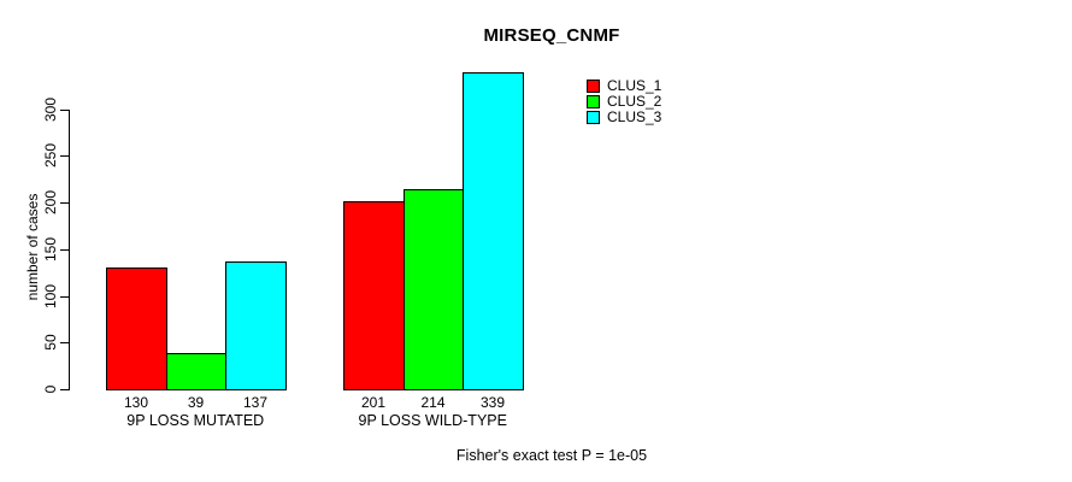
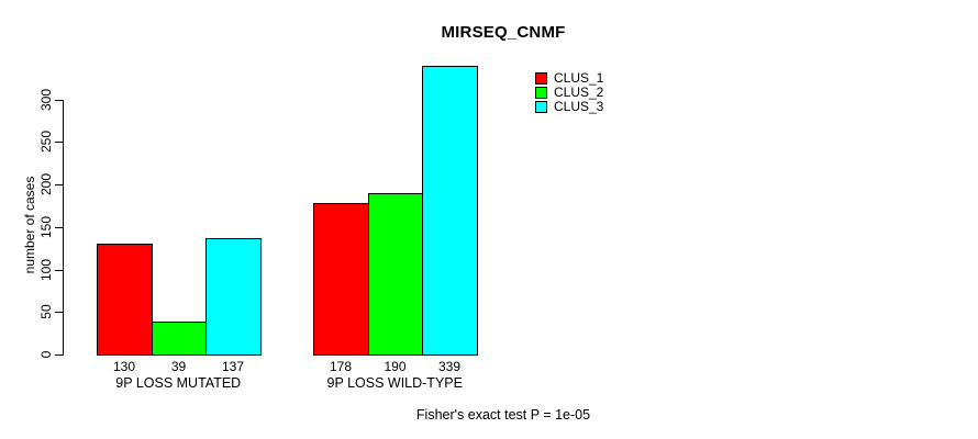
CLUS_1/9P LOSS WILD-TYPE: 201 -> 178
CLUS_2/9P LOSS WILD-TYPE: 214 -> 190
